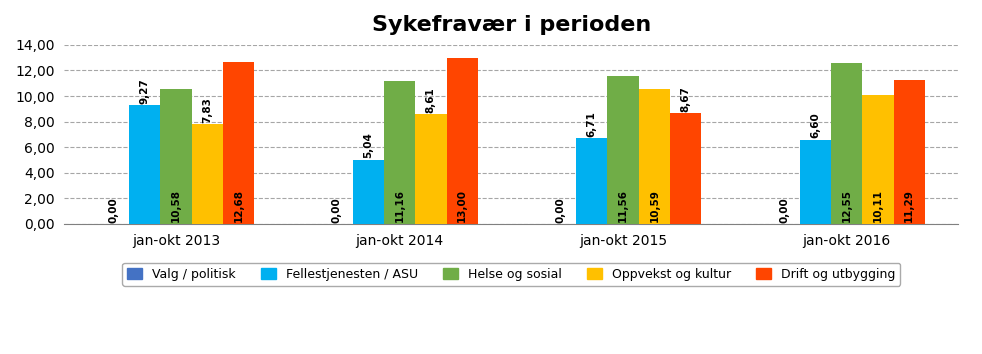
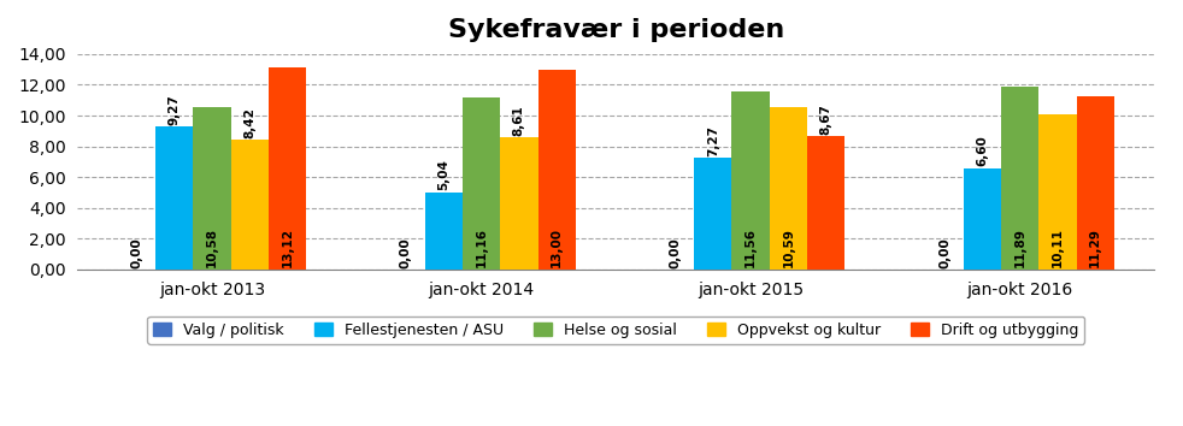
Oppvekst og kultur/jan-okt 2013: 7,83 -> 8,42
Drift og utbygging/jan-okt 2013: 12,68 -> 13,12
Fellestjenesten / ASU/jan-okt 2015: 6,71 -> 7,27
Helse og sosial/jan-okt 2016: 12,55 -> 11,89
